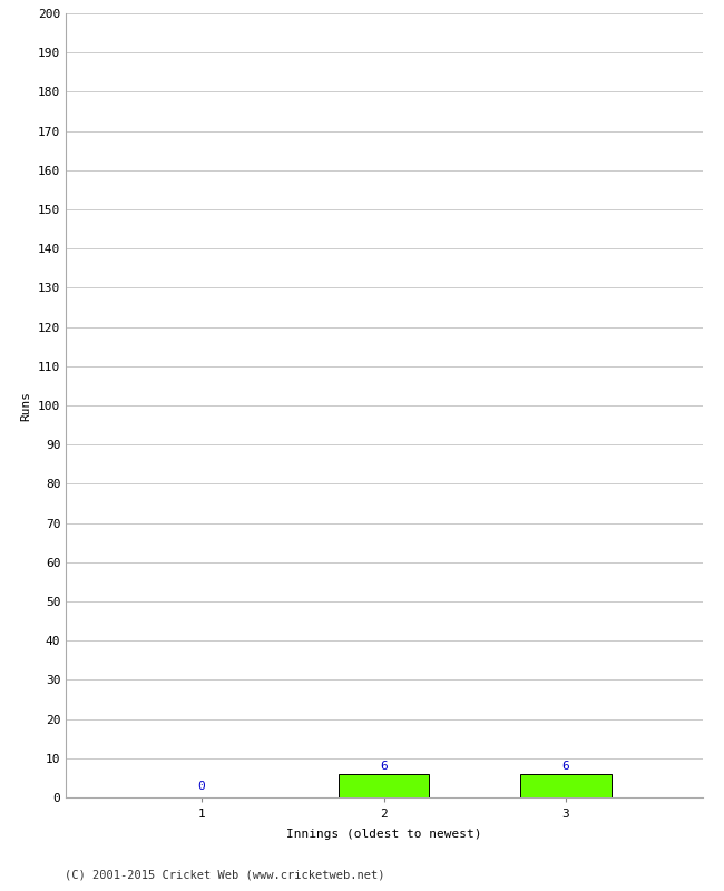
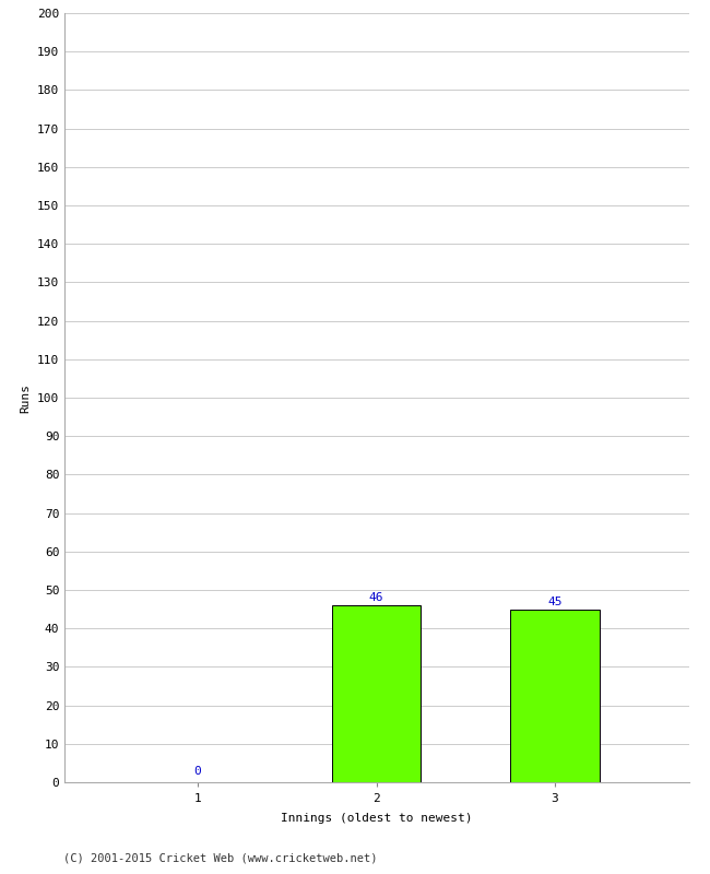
2: 6 -> 46
3: 6 -> 45
